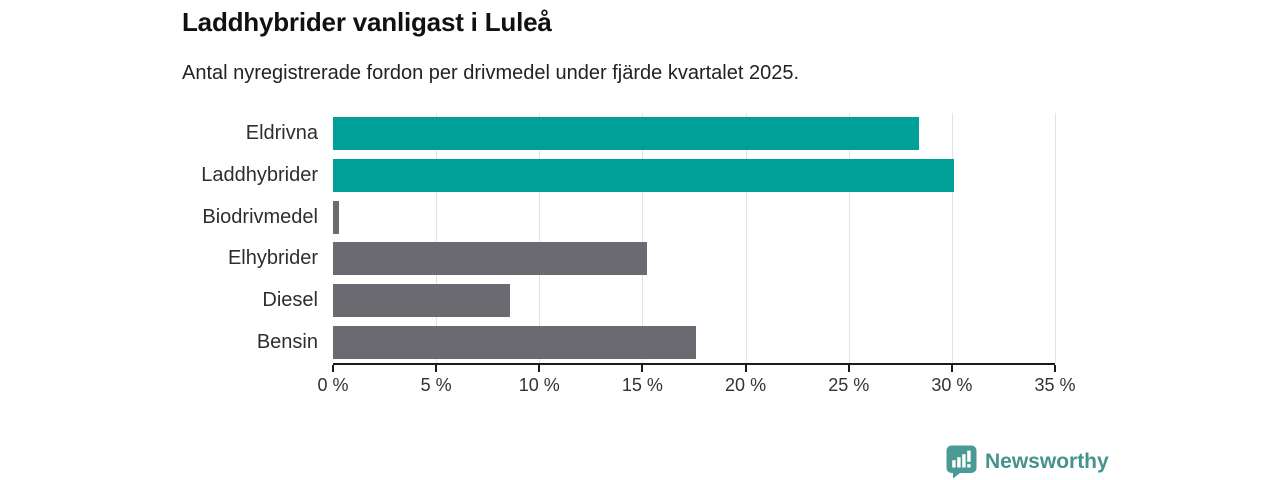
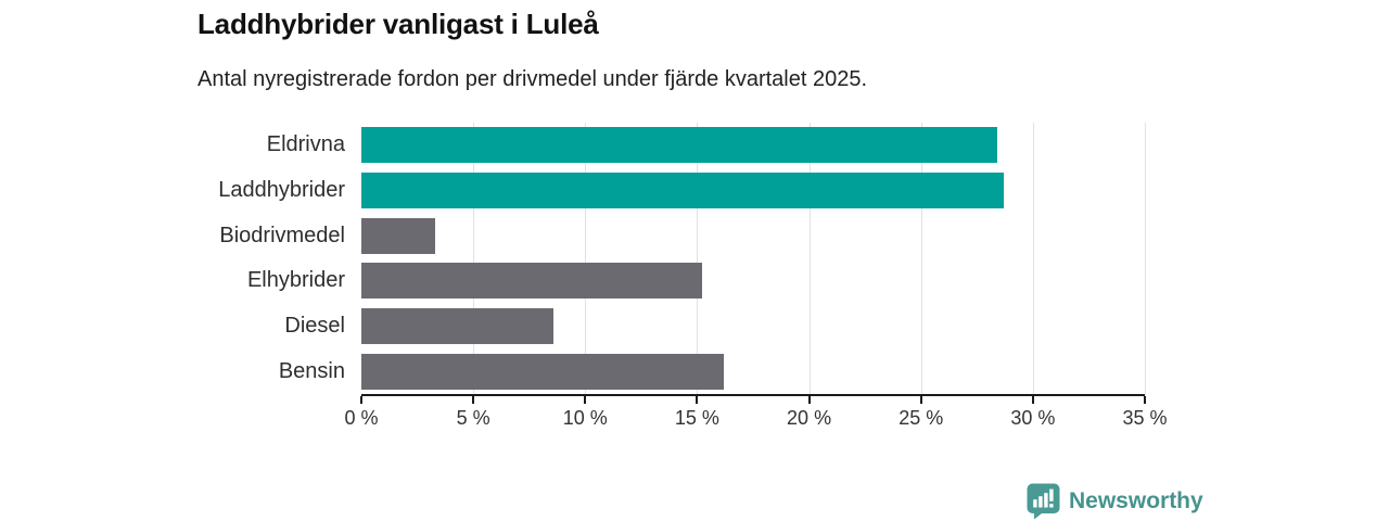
Laddhybrider: 30.1% -> 28.7%
Biodrivmedel: 0.3% -> 3.3%
Bensin: 17.6% -> 16.2%
